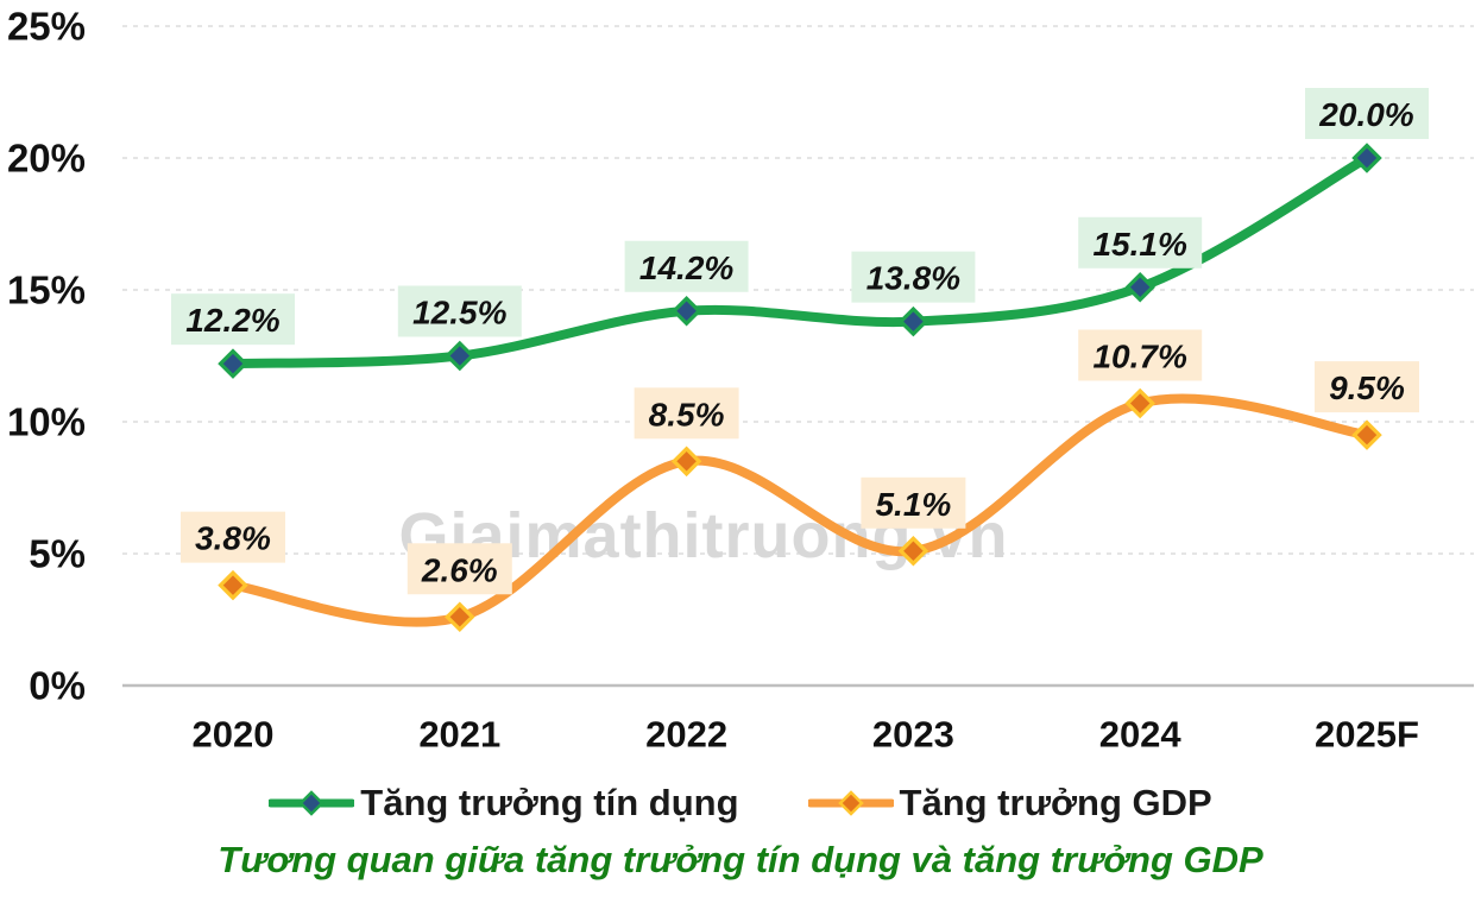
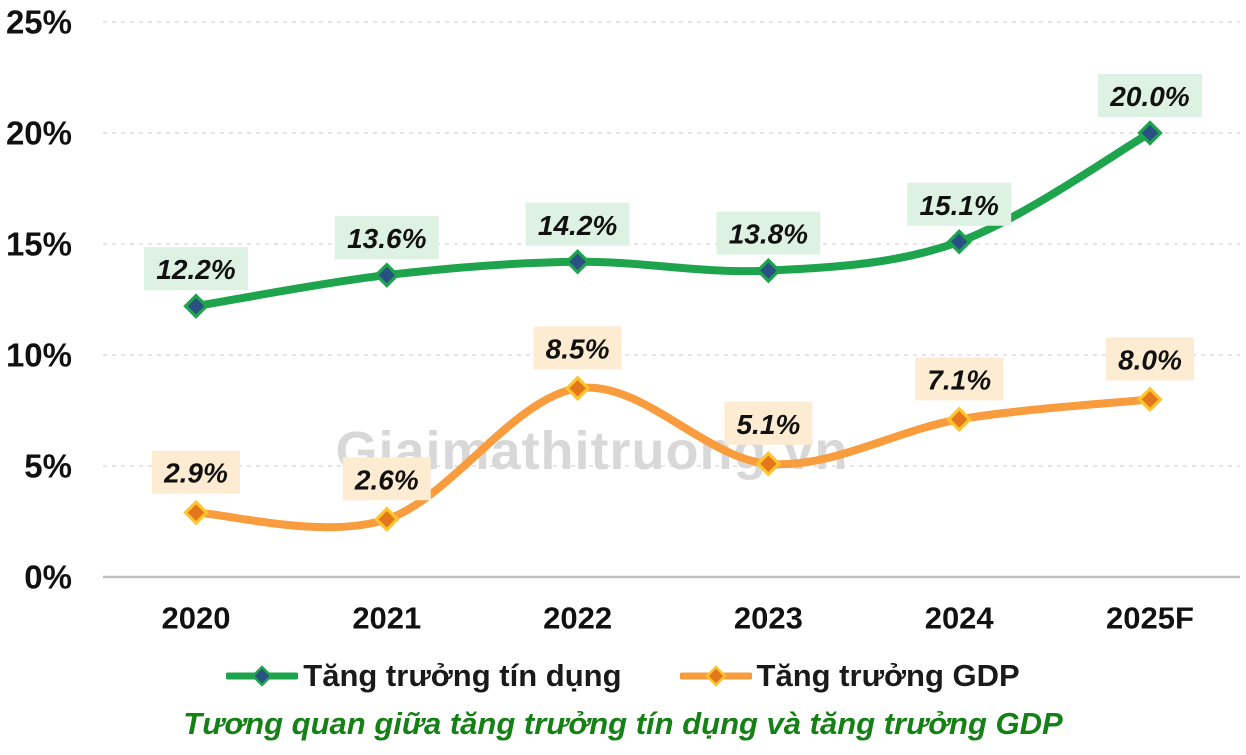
Tăng trưởng GDP/2020: 3.8% -> 2.9%
Tăng trưởng tín dụng/2021: 12.5% -> 13.6%
Tăng trưởng GDP/2024: 10.7% -> 7.1%
Tăng trưởng GDP/2025F: 9.5% -> 8.0%
